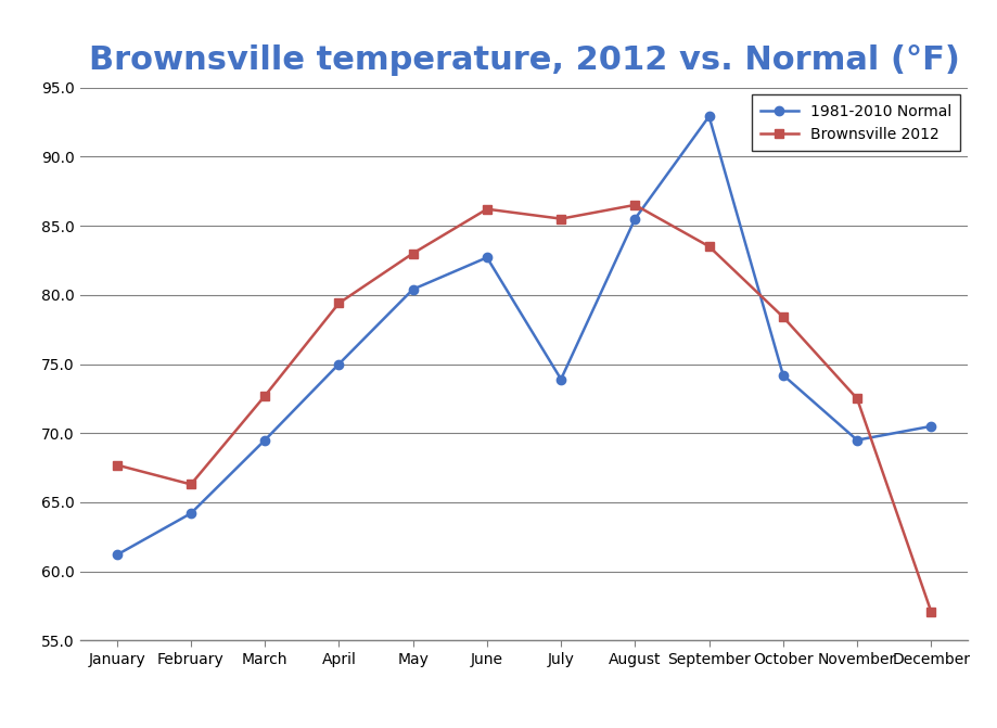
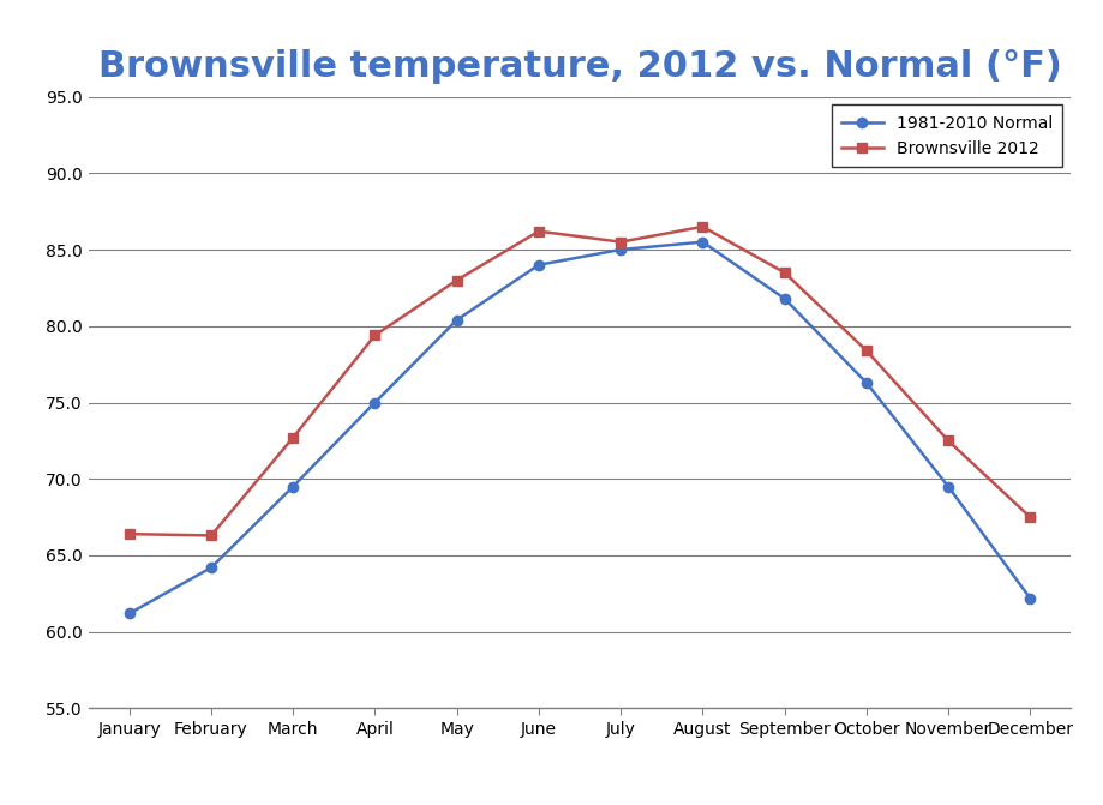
Brownsville 2012/January: 67.7 -> 66.4
1981-2010 Normal/June: 82.7 -> 84.0
1981-2010 Normal/July: 73.9 -> 85.0
1981-2010 Normal/September: 92.9 -> 81.8
1981-2010 Normal/October: 74.2 -> 76.3
1981-2010 Normal/December: 70.5 -> 62.2
Brownsville 2012/December: 57.1 -> 67.5
